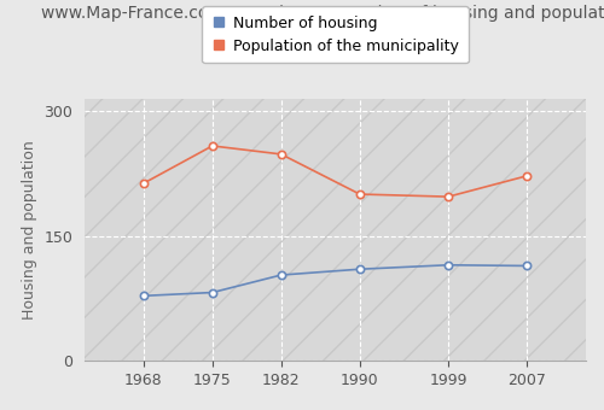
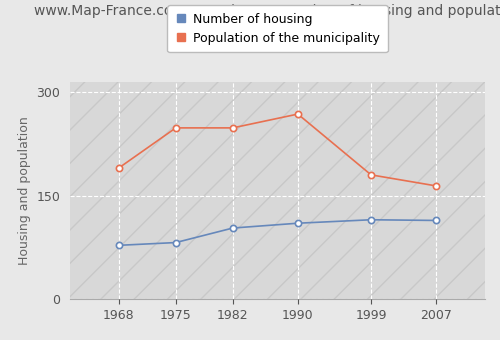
Population of the municipality/1968: 213 -> 190
Population of the municipality/1975: 258 -> 248
Population of the municipality/1990: 200 -> 268
Population of the municipality/1999: 197 -> 180
Population of the municipality/2007: 222 -> 164
